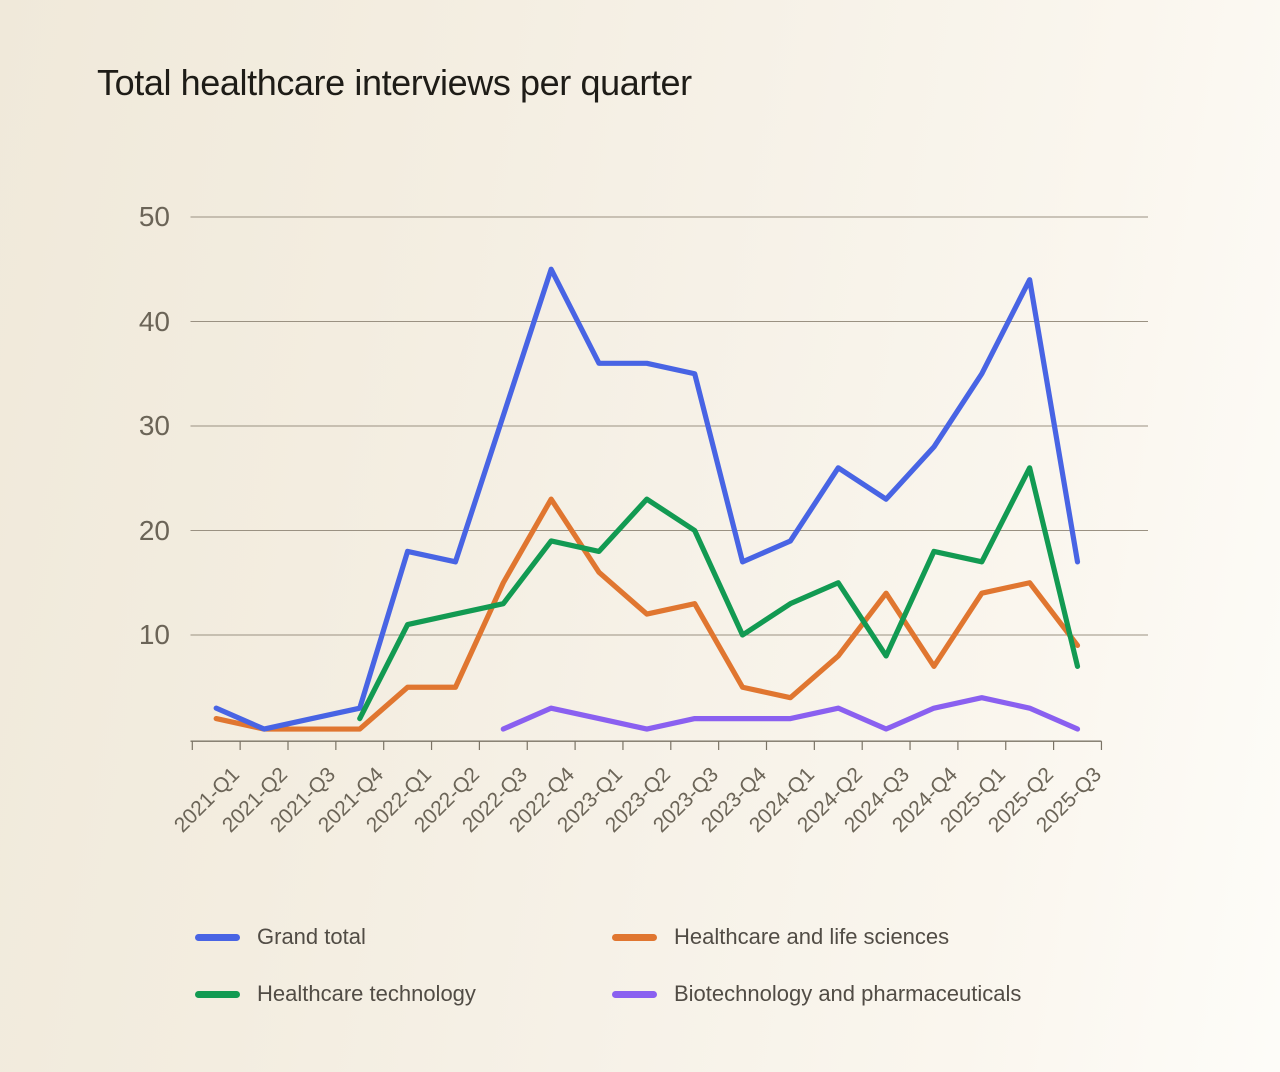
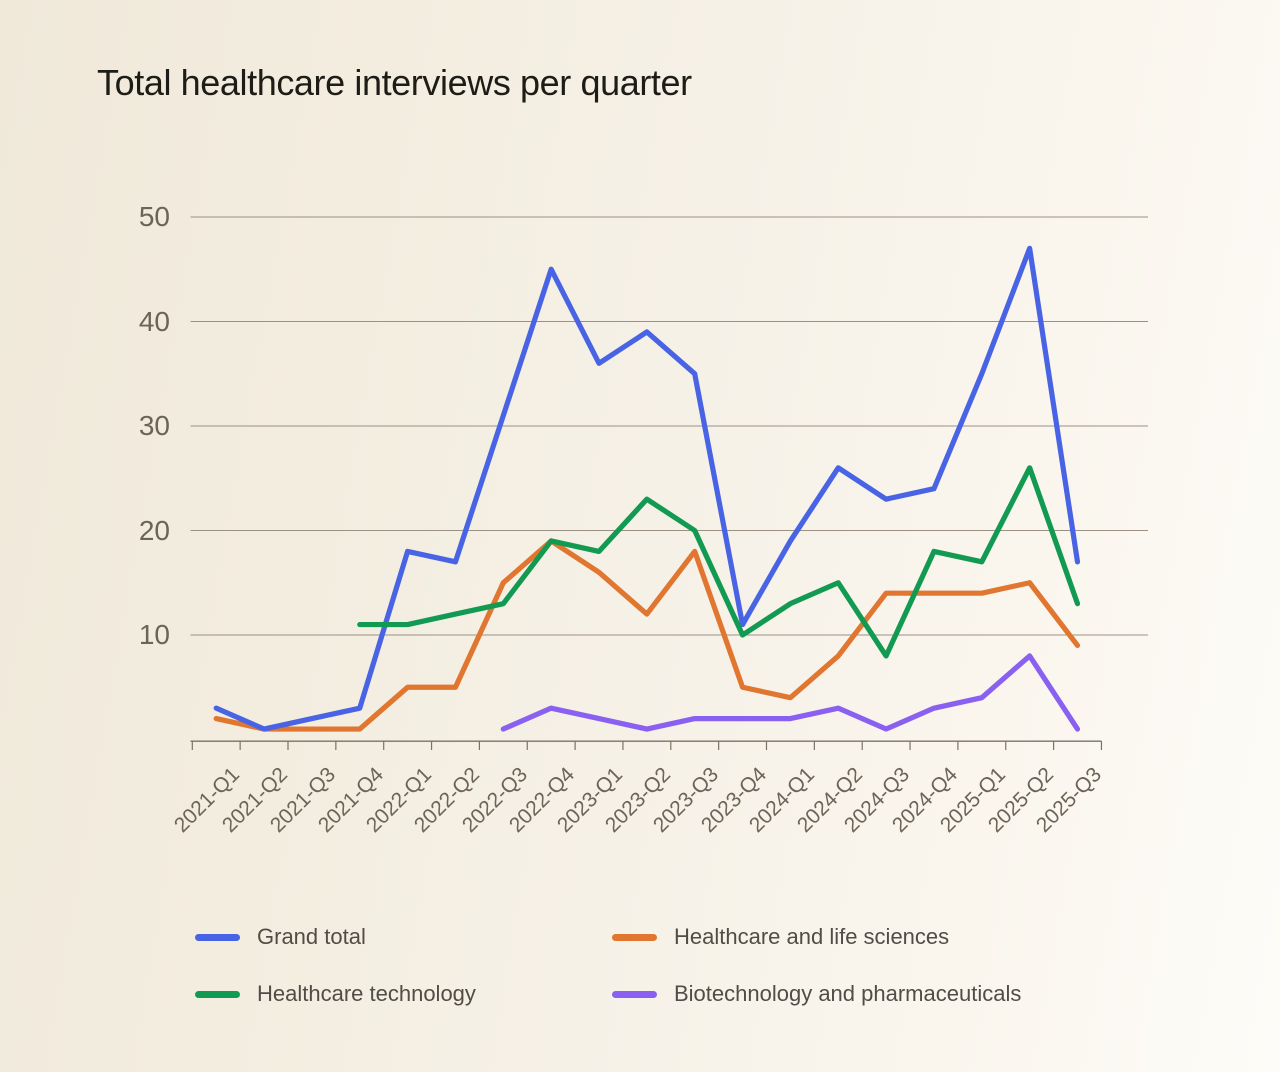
Healthcare technology/2021-Q4: 2 -> 11
Healthcare and life sciences/2022-Q4: 23 -> 19
Grand total/2023-Q2: 36 -> 39
Healthcare and life sciences/2023-Q3: 13 -> 18
Grand total/2023-Q4: 17 -> 11
Grand total/2024-Q4: 28 -> 24
Healthcare and life sciences/2024-Q4: 7 -> 14
Grand total/2025-Q2: 44 -> 47
Biotechnology and pharmaceuticals/2025-Q2: 3 -> 8
Healthcare technology/2025-Q3: 7 -> 13
